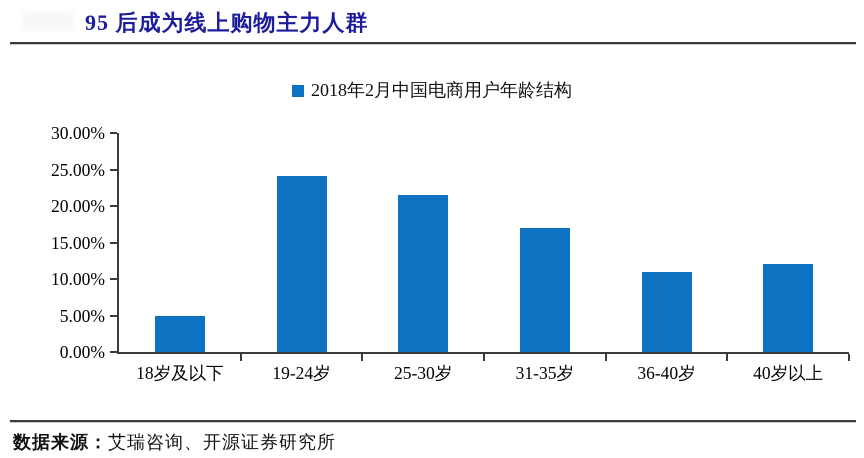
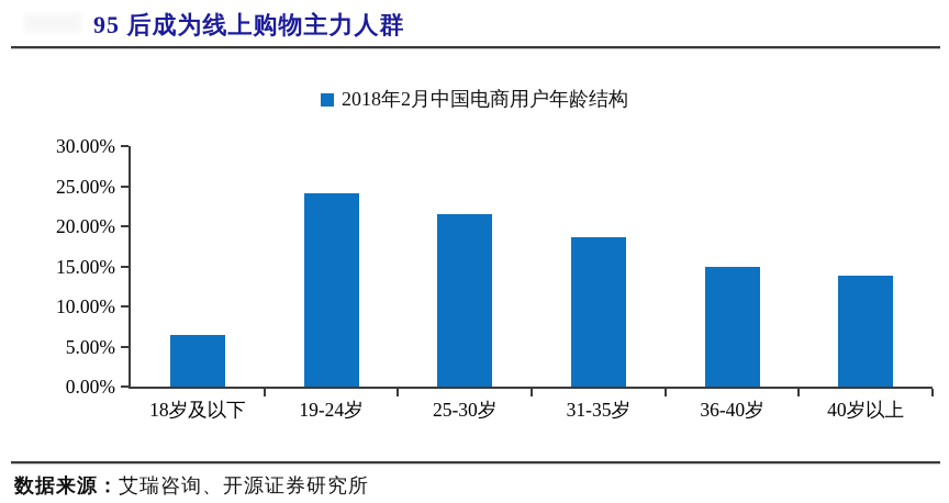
18岁及以下: 5% -> 6%
31-35岁: 17% -> 19%
36-40岁: 11% -> 15%
40岁以上: 12% -> 14%
